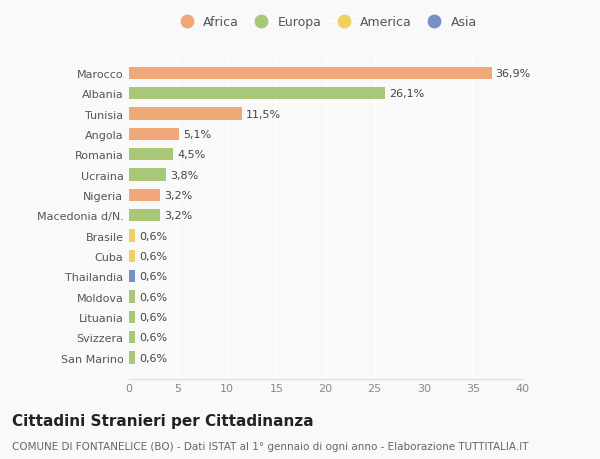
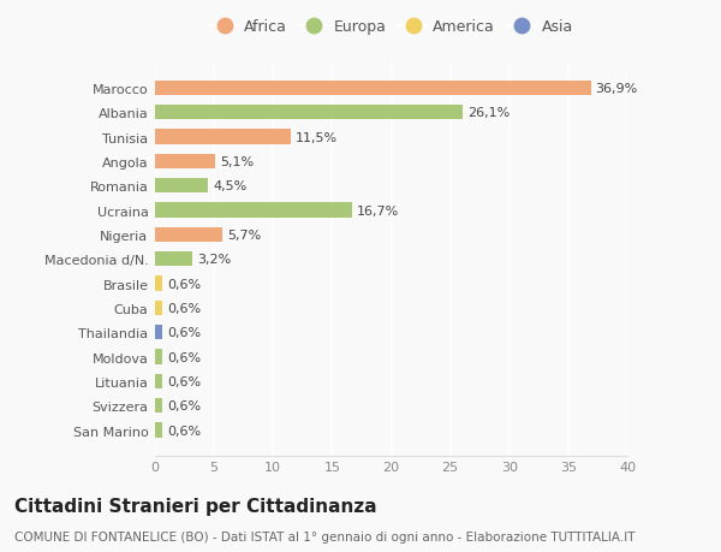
Ucraina: 3,8% -> 16,7%
Nigeria: 3,2% -> 5,7%
